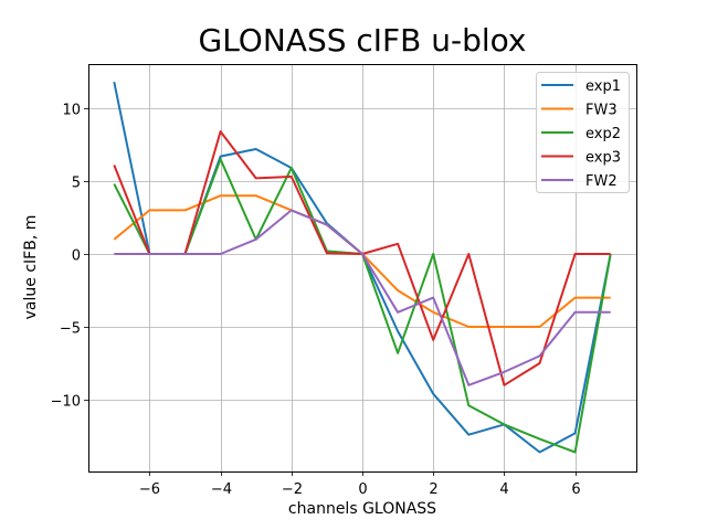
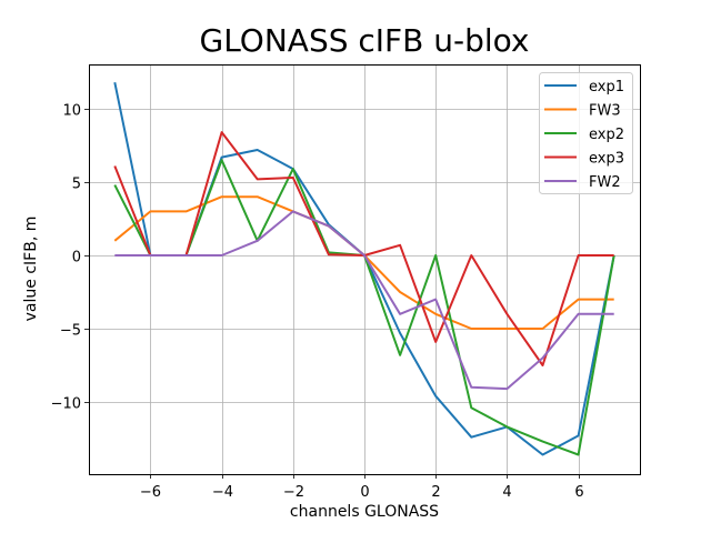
exp3/4: -9.0 -> -4.0
FW2/4: -8.1 -> -9.1
